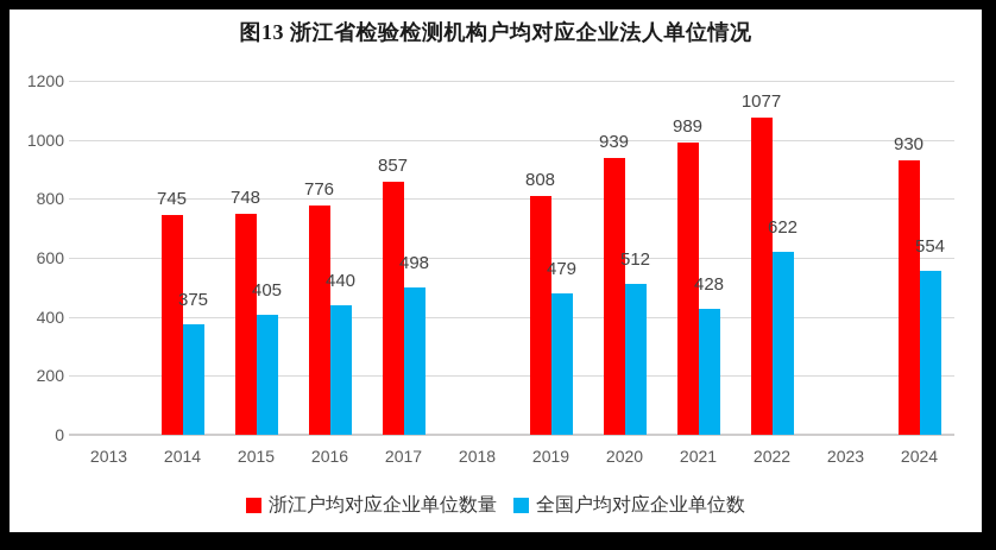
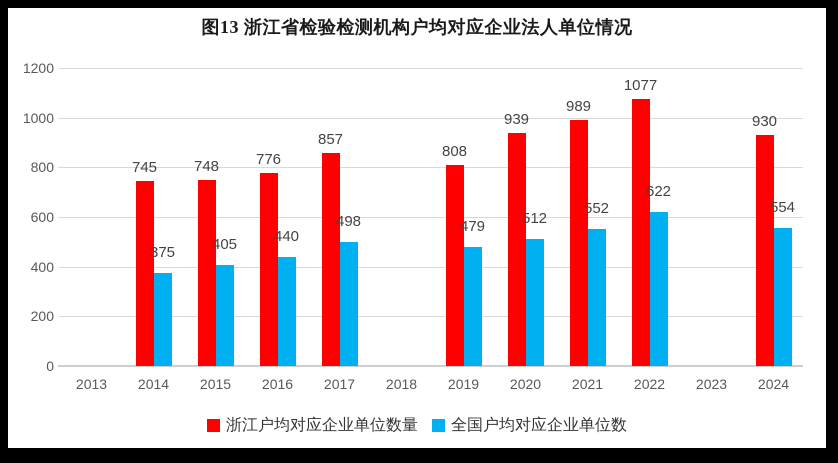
全国户均对应企业单位数/2021: 428 -> 552
